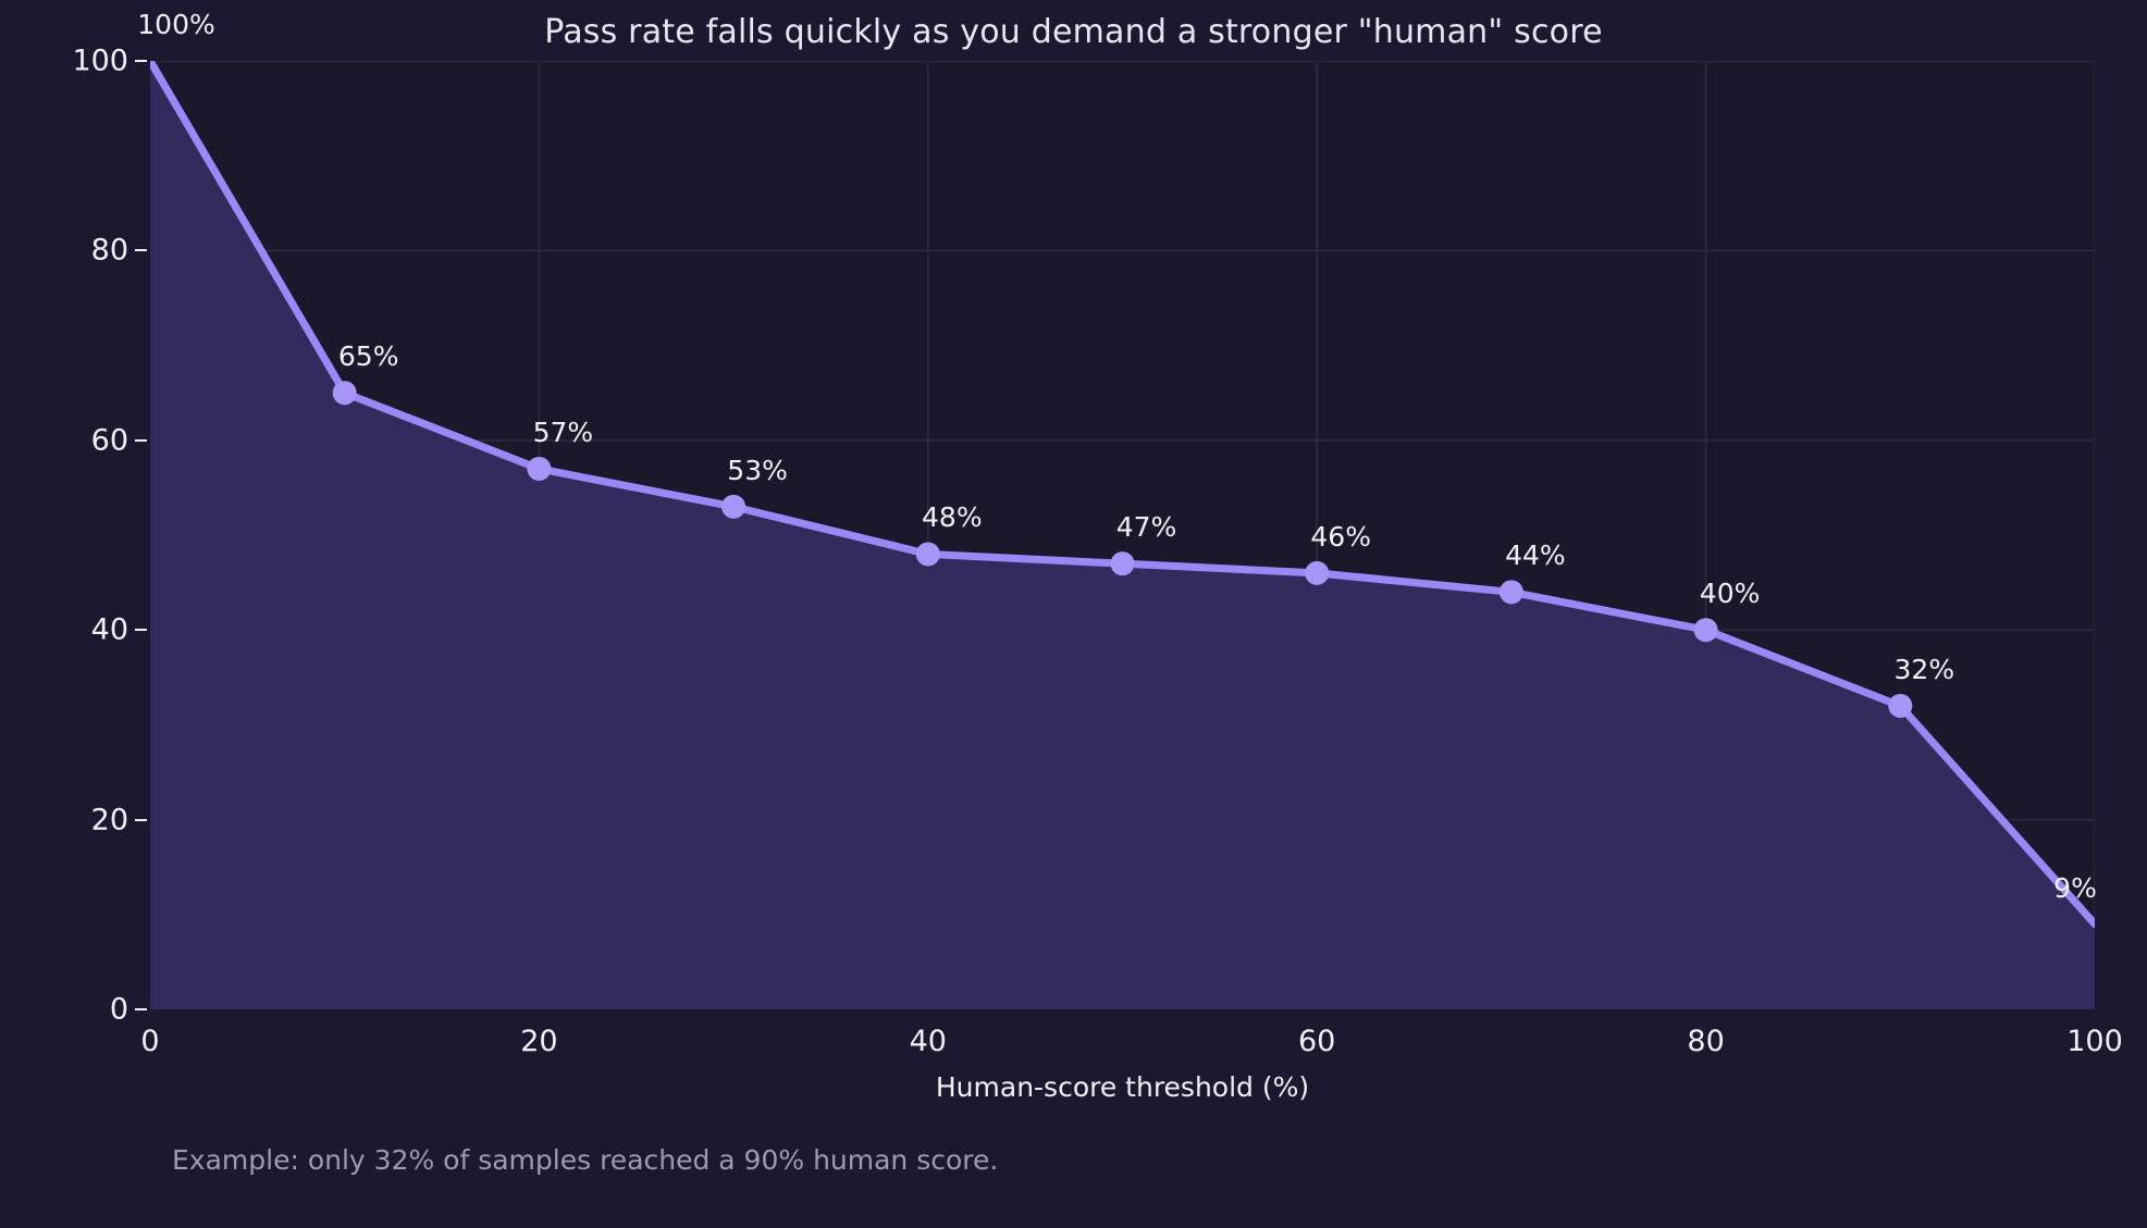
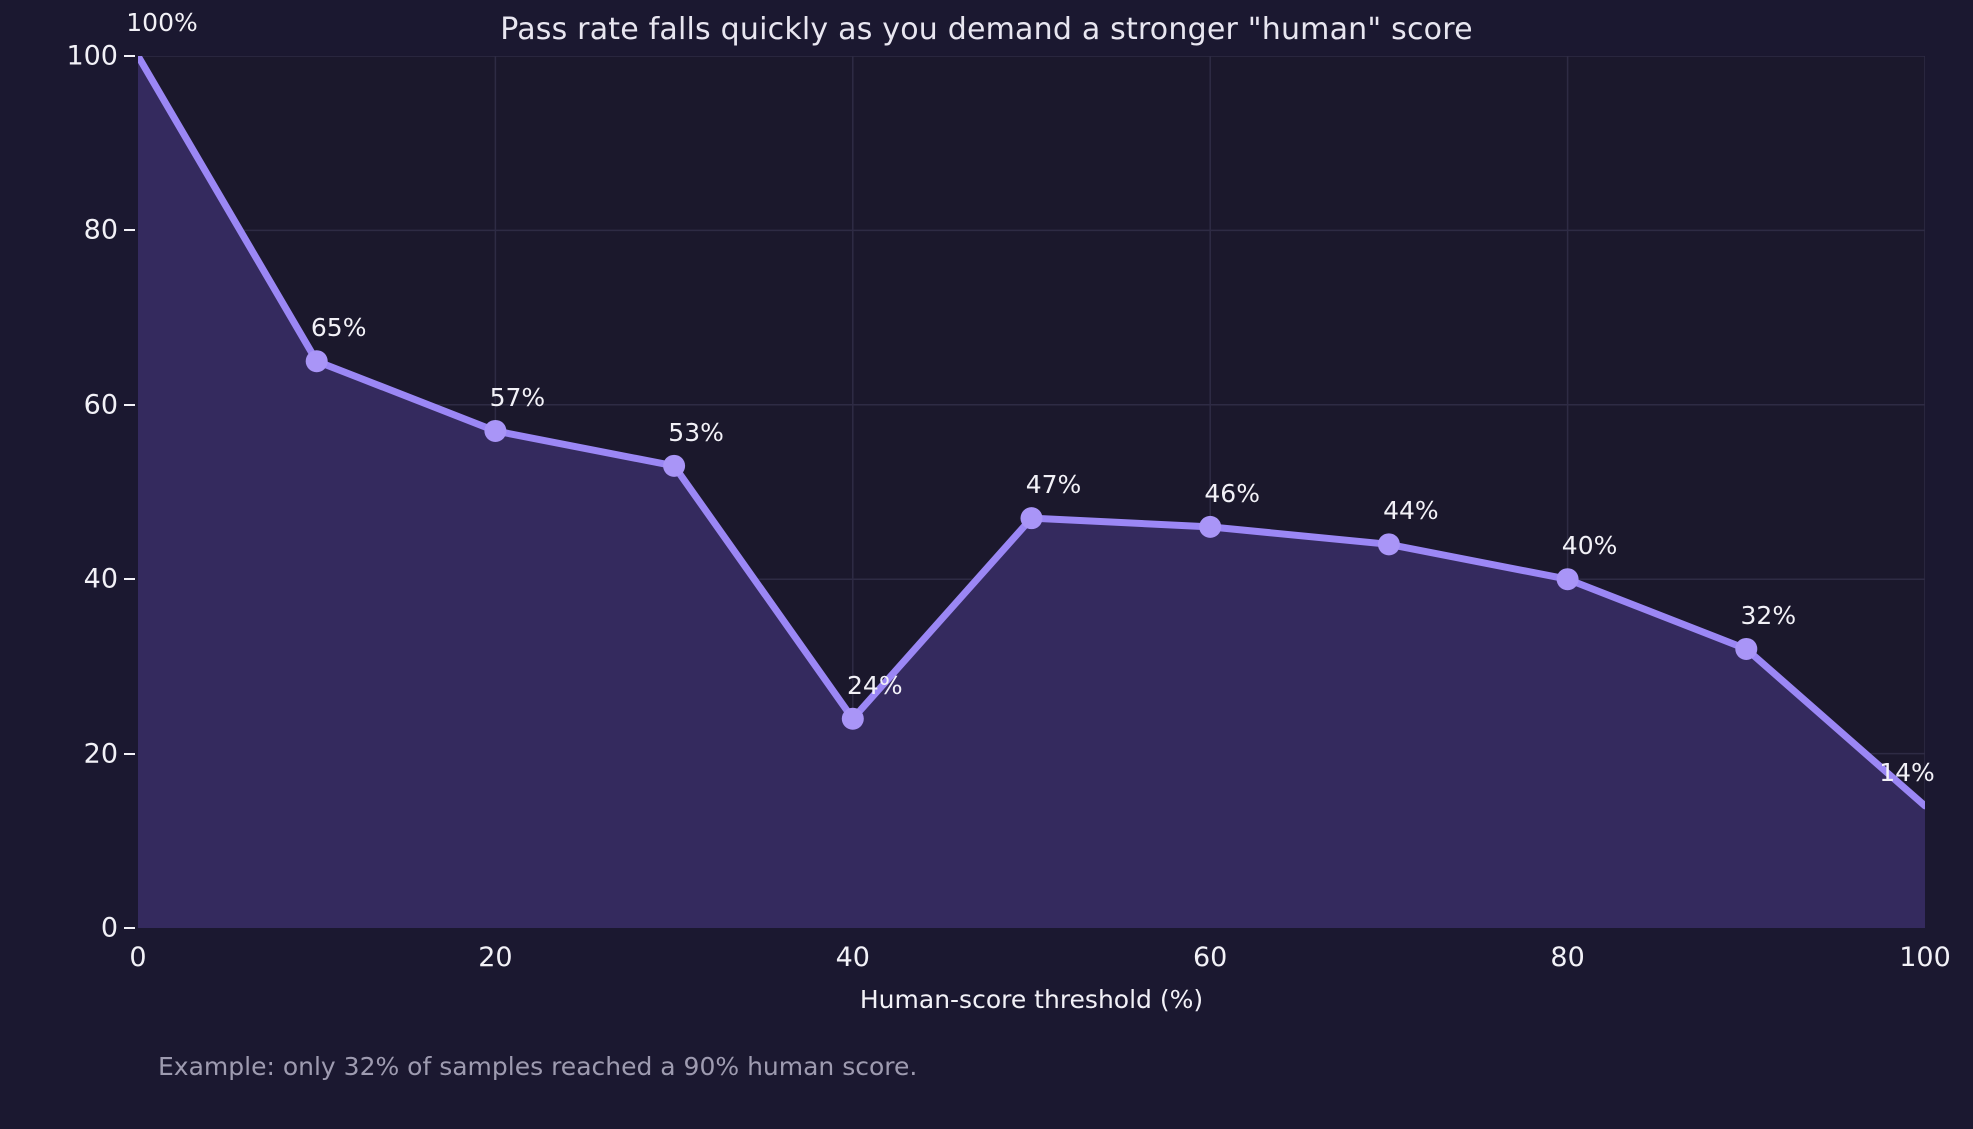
40: 48% -> 24%
100: 9% -> 14%
